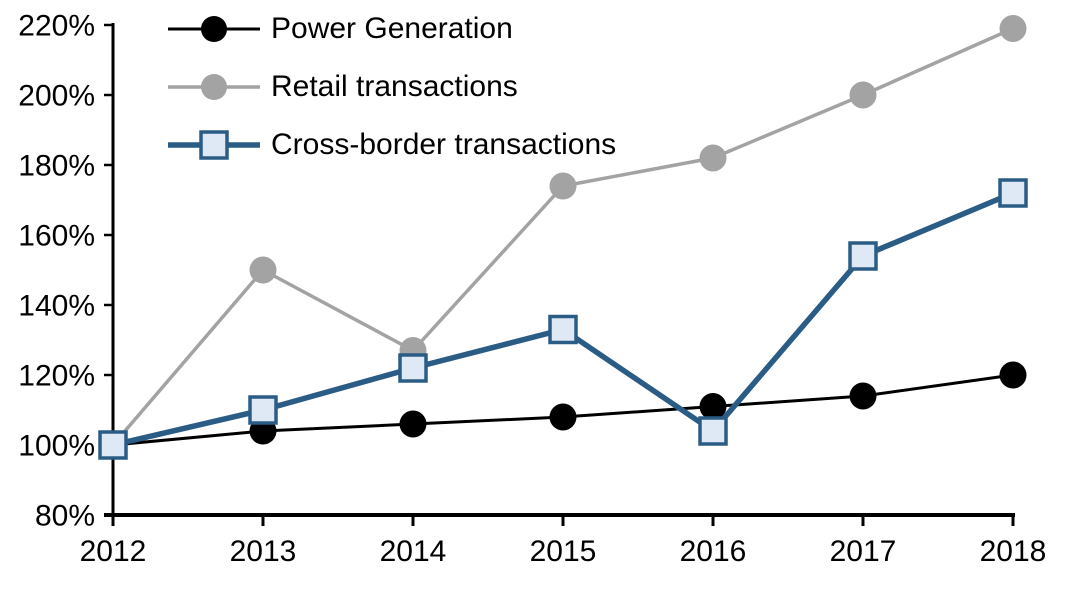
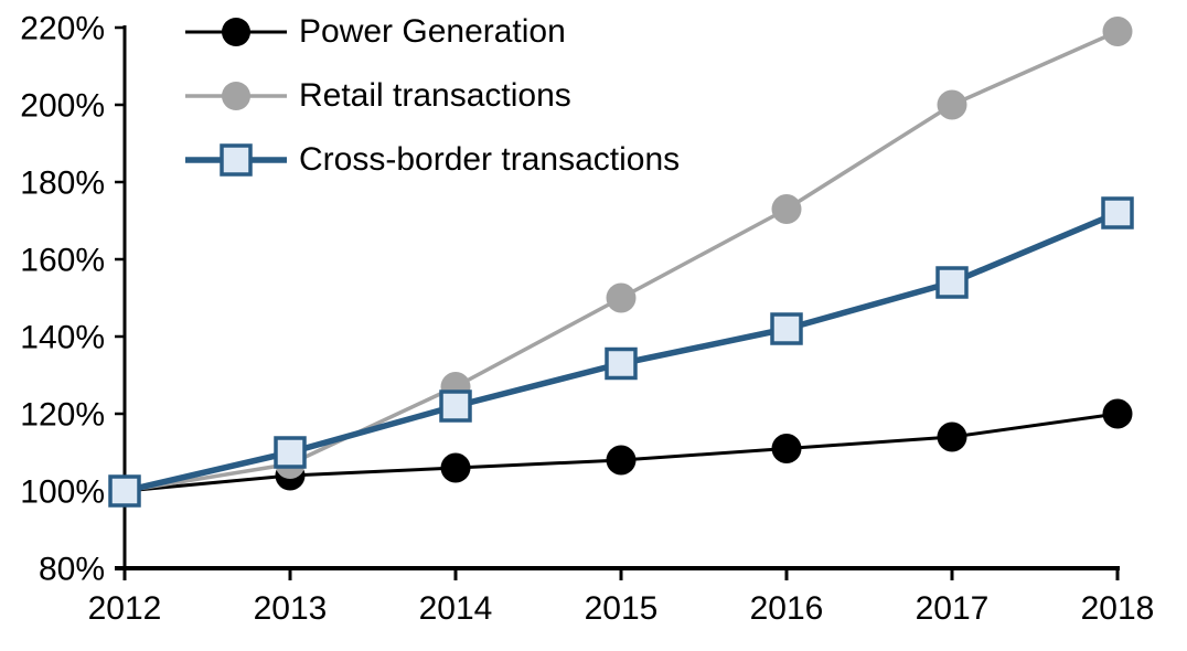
Retail transactions/2013: 150% -> 107%
Retail transactions/2015: 174% -> 150%
Retail transactions/2016: 182% -> 173%
Cross-border transactions/2016: 104% -> 142%
